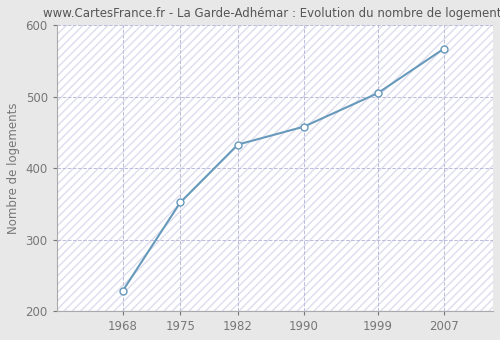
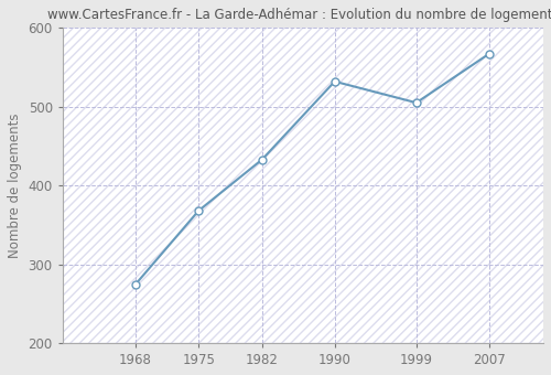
1968: 228 -> 274
1975: 352 -> 368
1990: 458 -> 532
